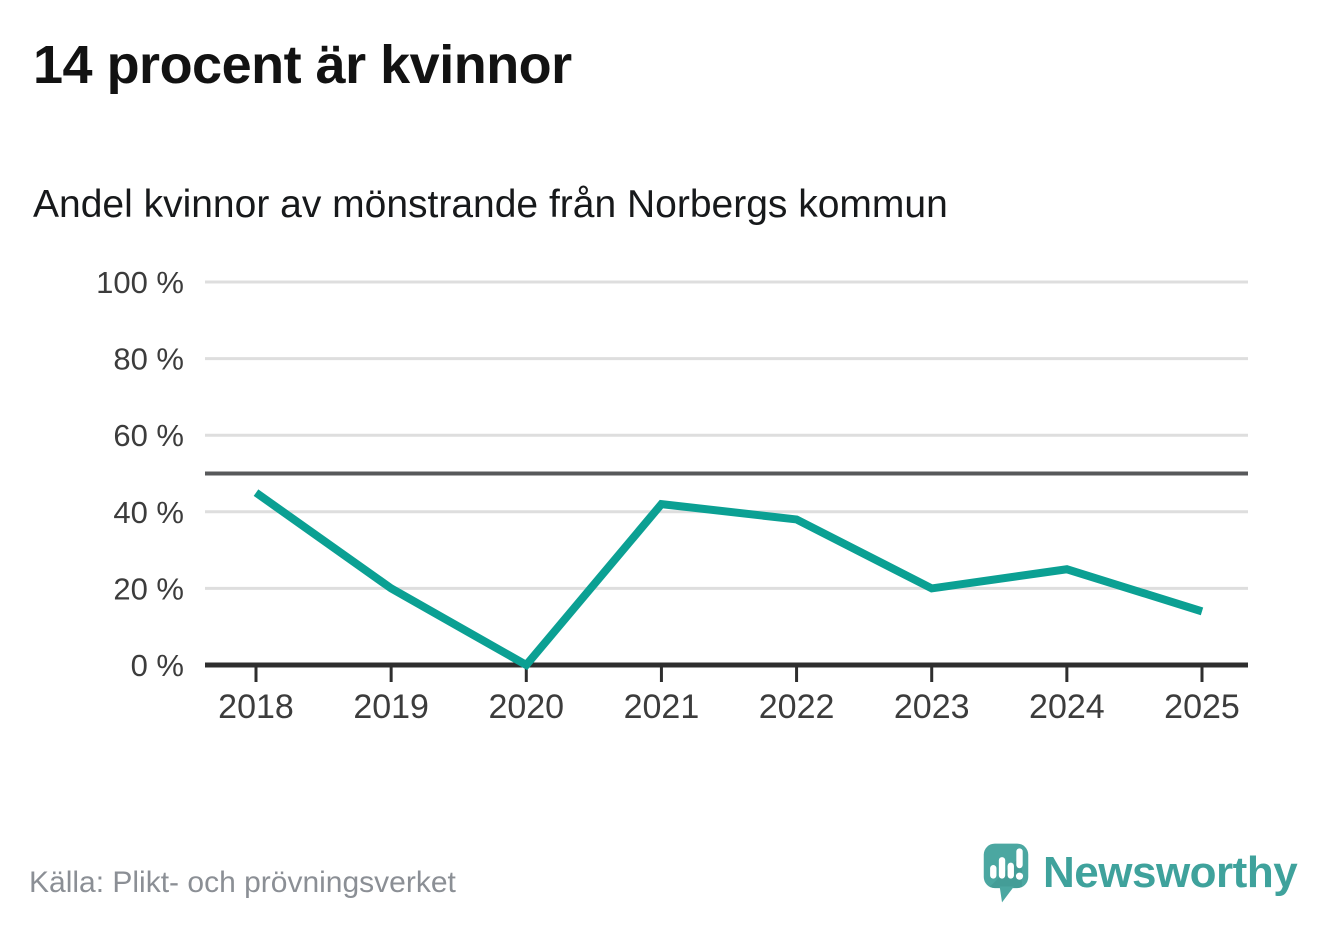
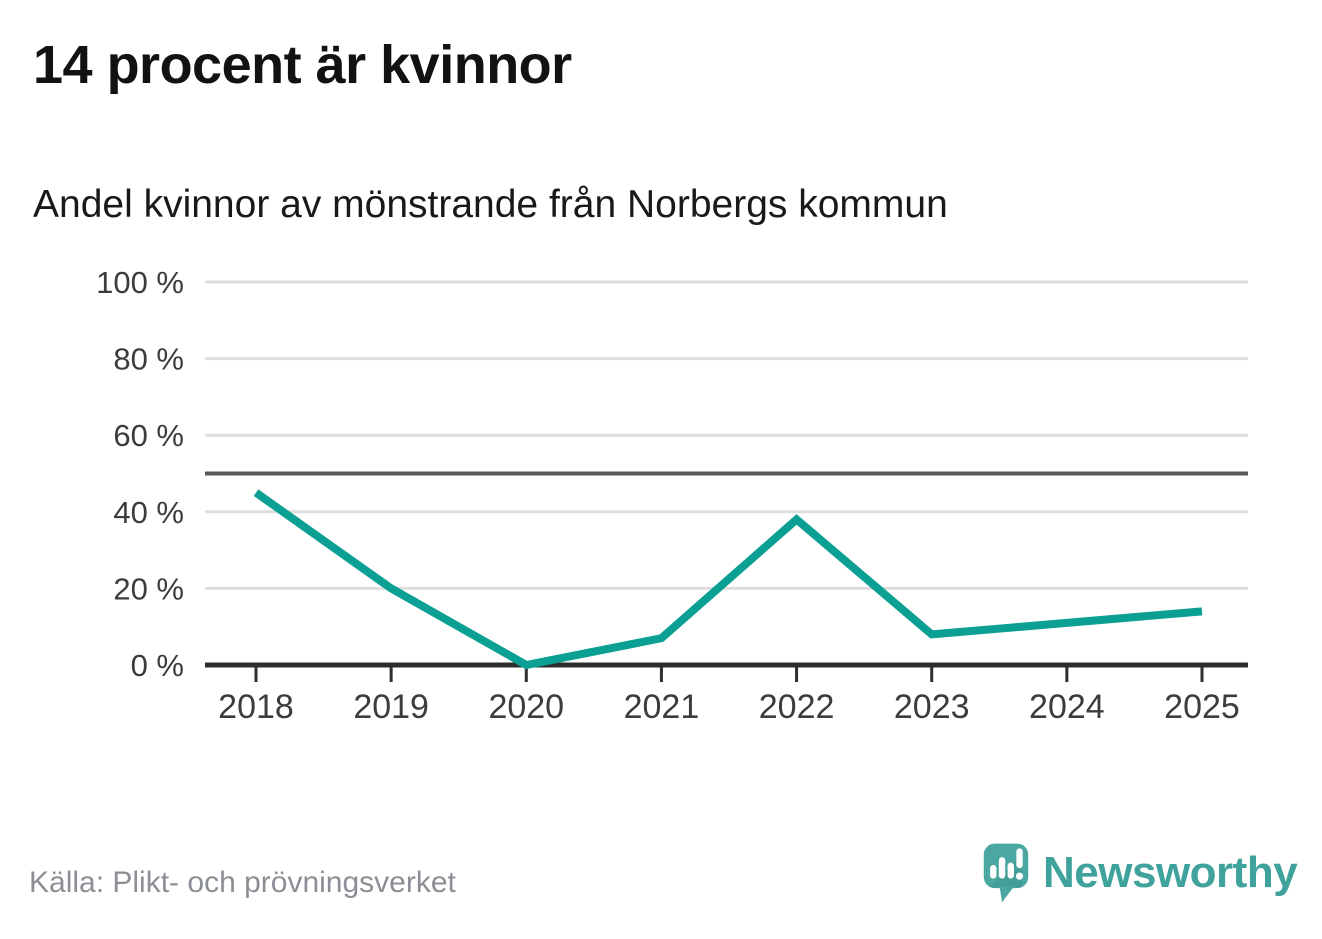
2021: 42% -> 7%
2023: 20% -> 8%
2024: 25% -> 11%
